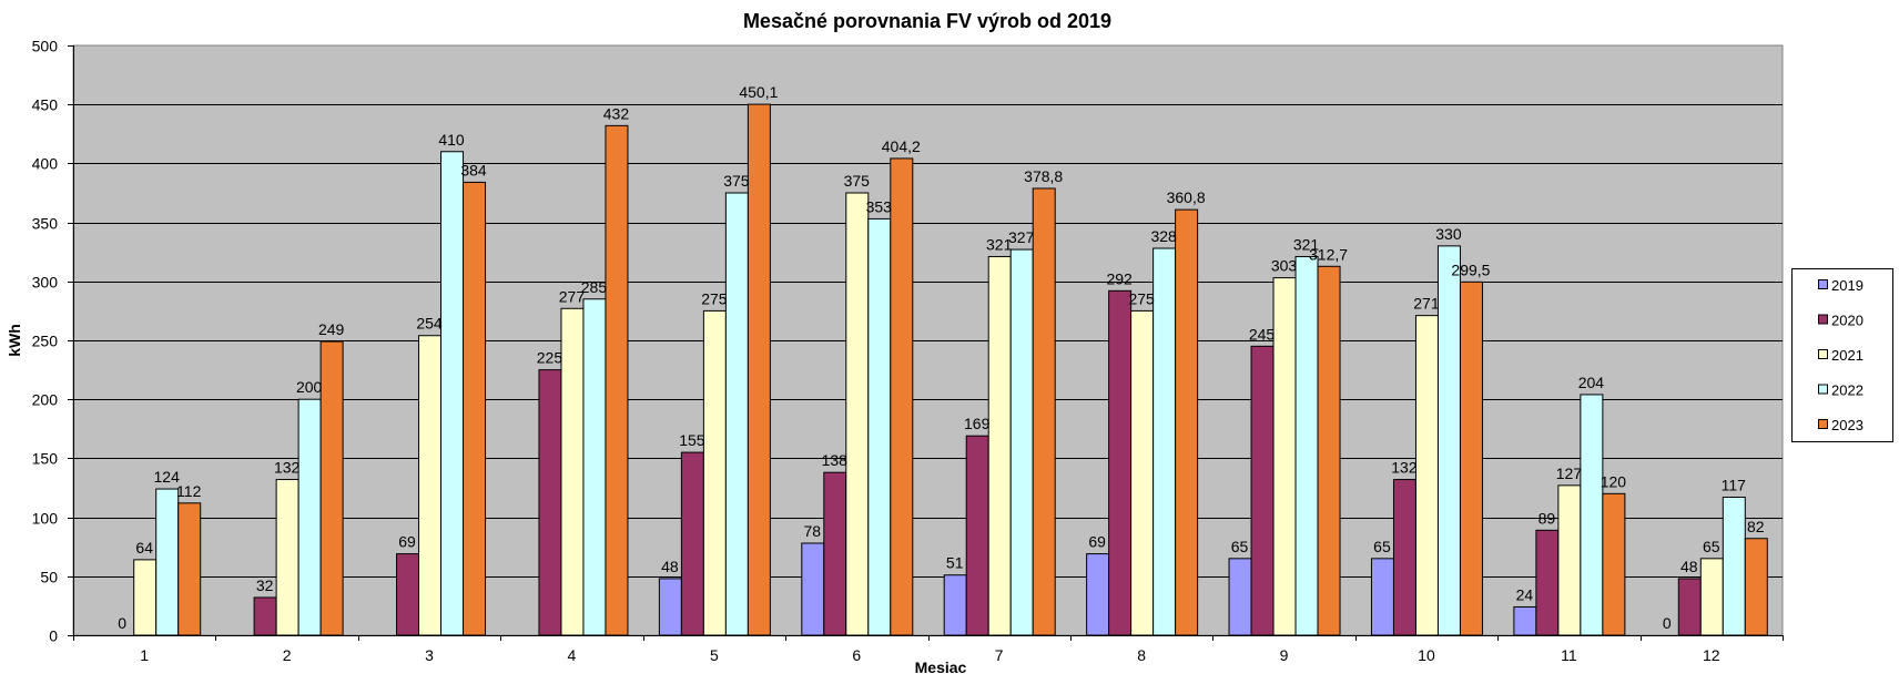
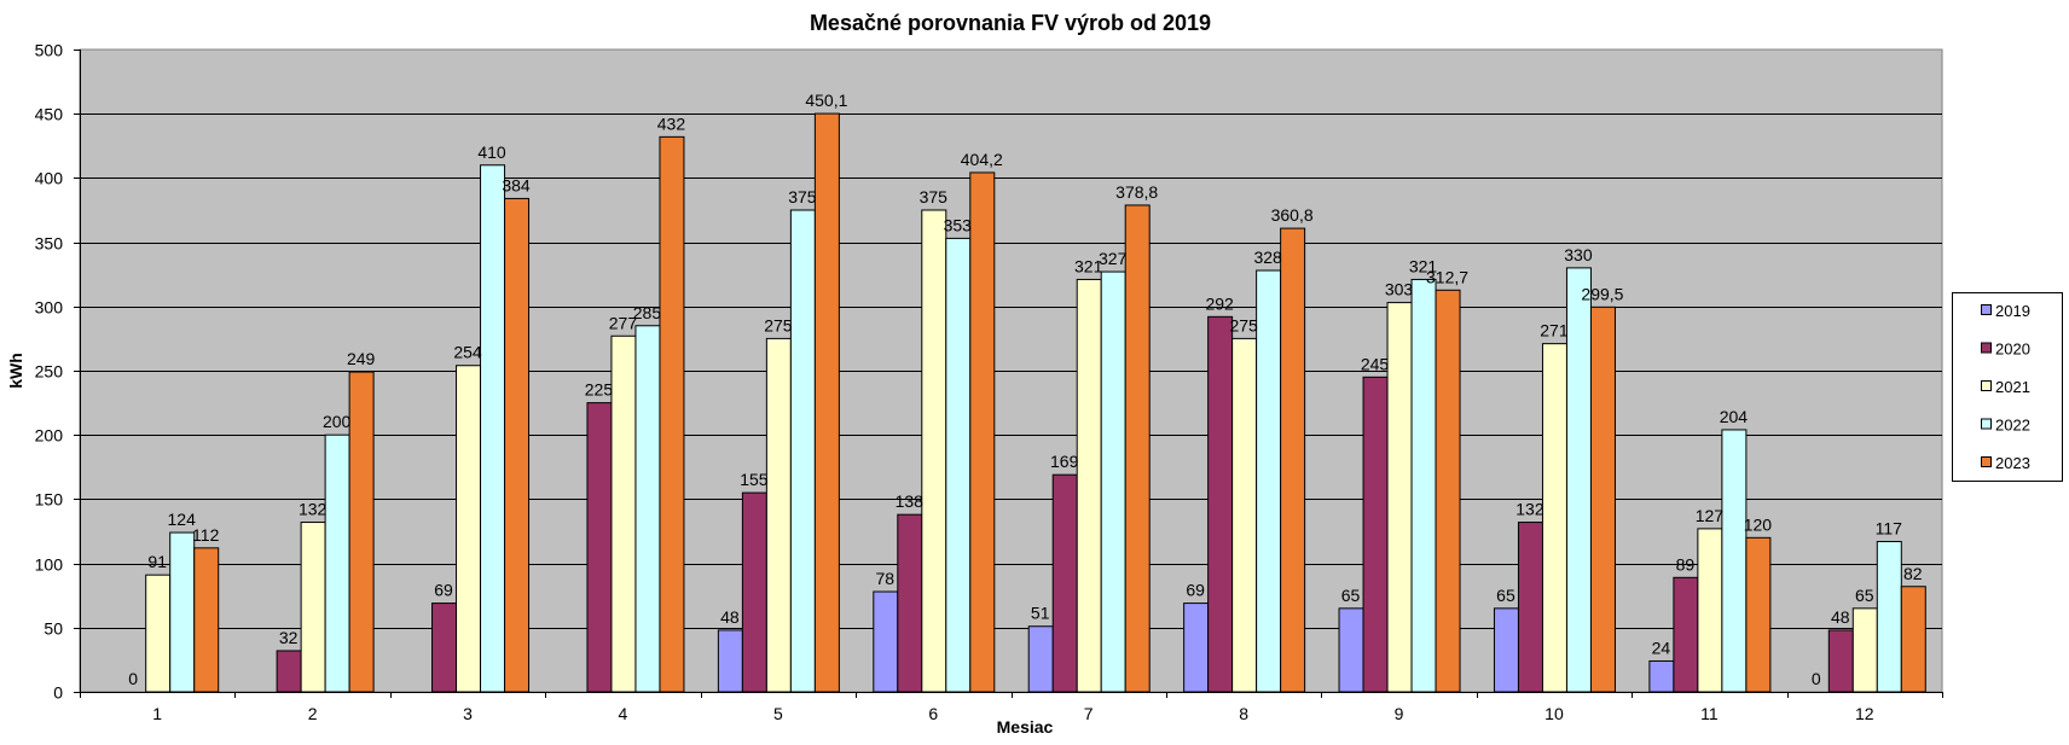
2021/1: 64 -> 91
